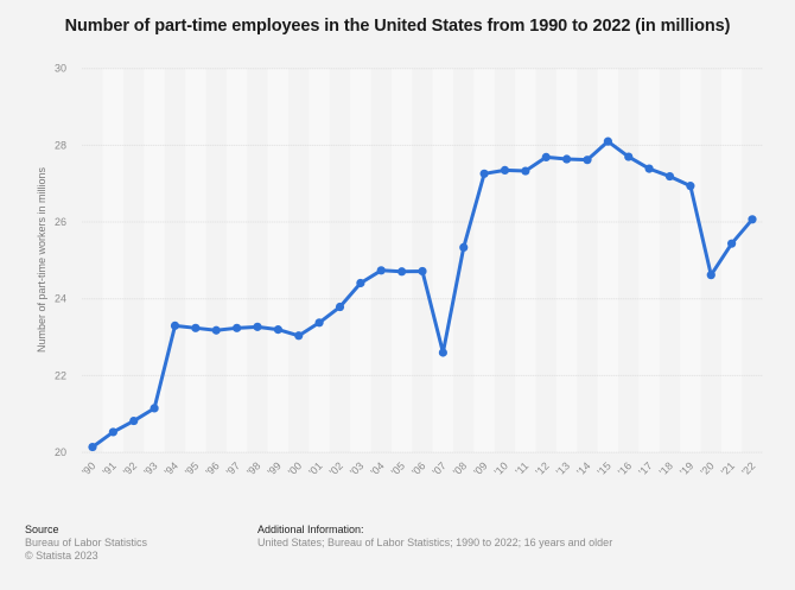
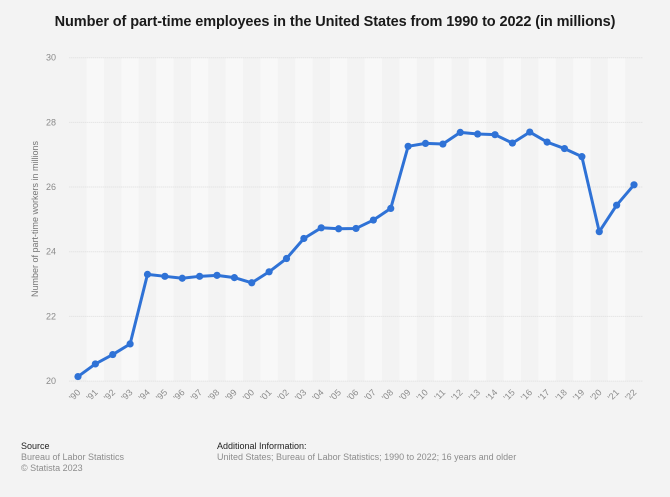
'07: 22.6 -> 25.0
'15: 28.1 -> 27.4
